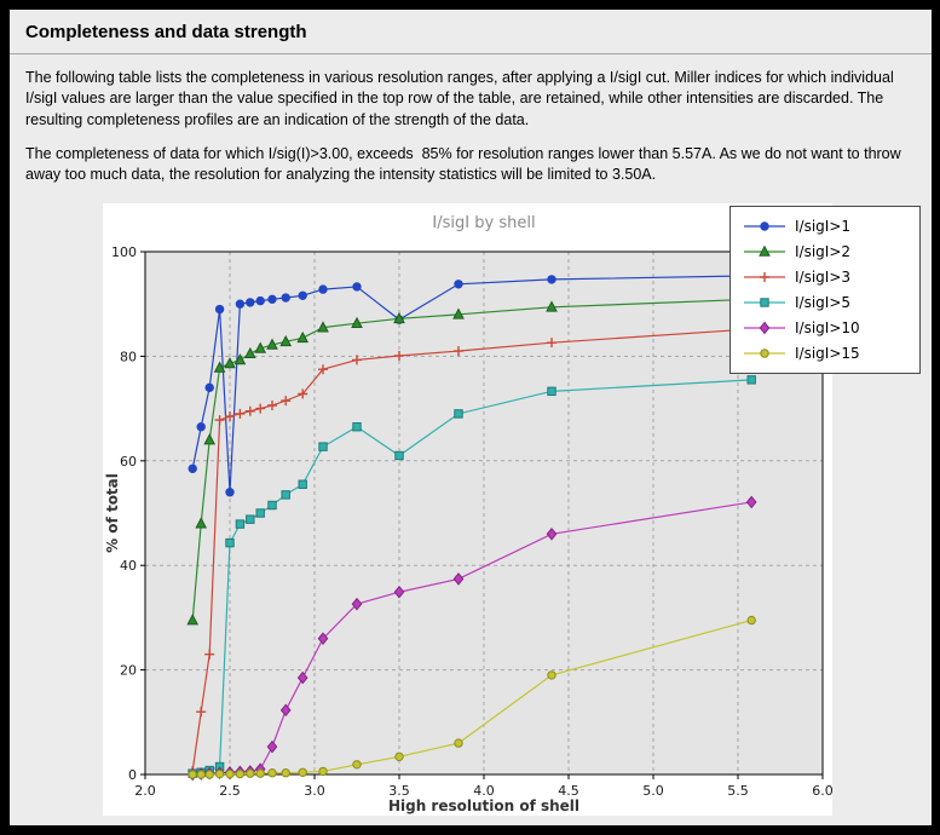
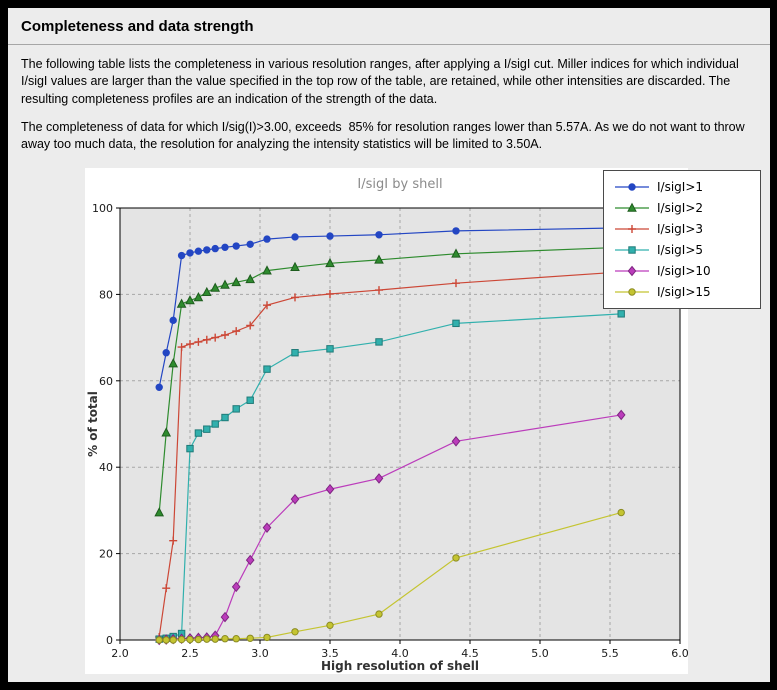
I/sigI>1/2.5: 54 -> 90
I/sigI>1/3.5: 87 -> 94
I/sigI>5/3.5: 61 -> 67
